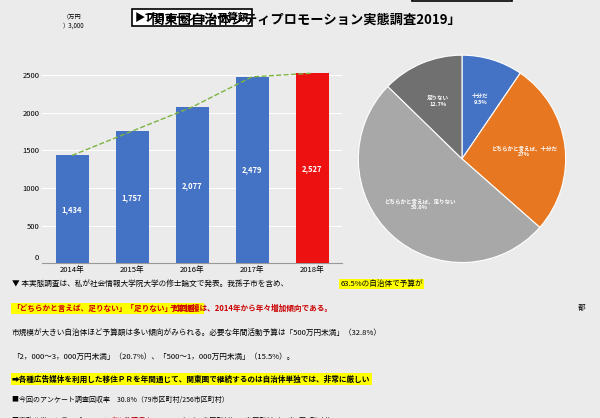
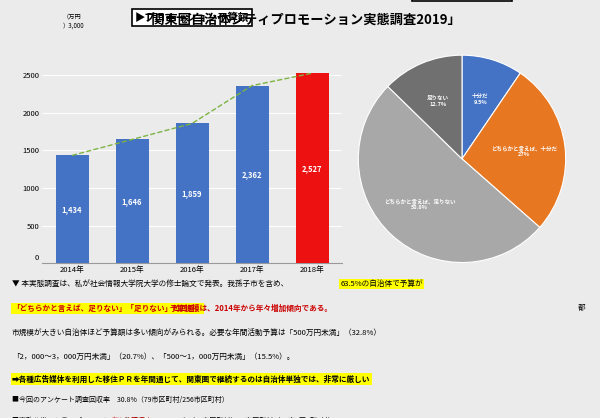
2015年: 1,757 -> 1,646
2016年: 2,077 -> 1,859
2017年: 2,479 -> 2,362
